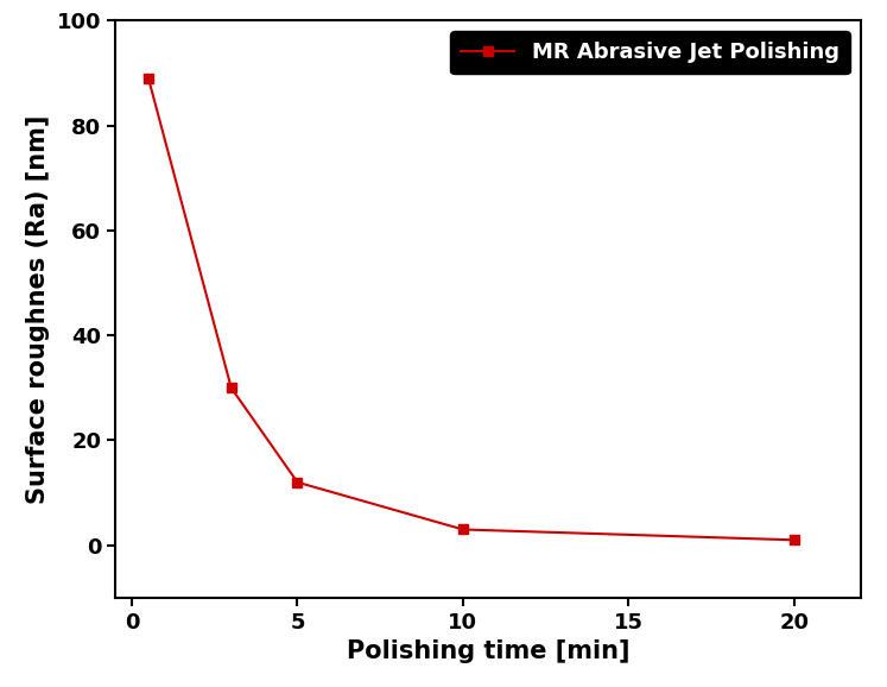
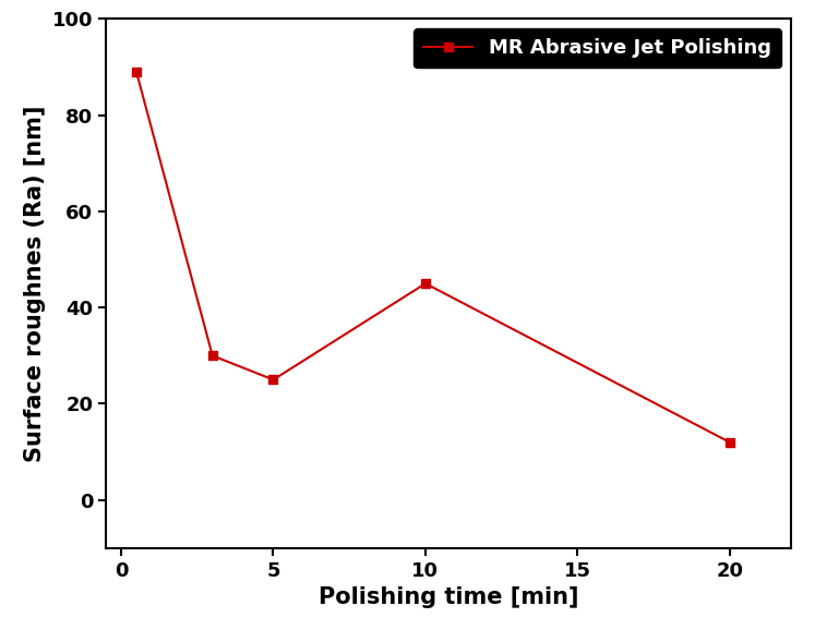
5: 12 -> 25
10: 3 -> 45
20: 1 -> 12
